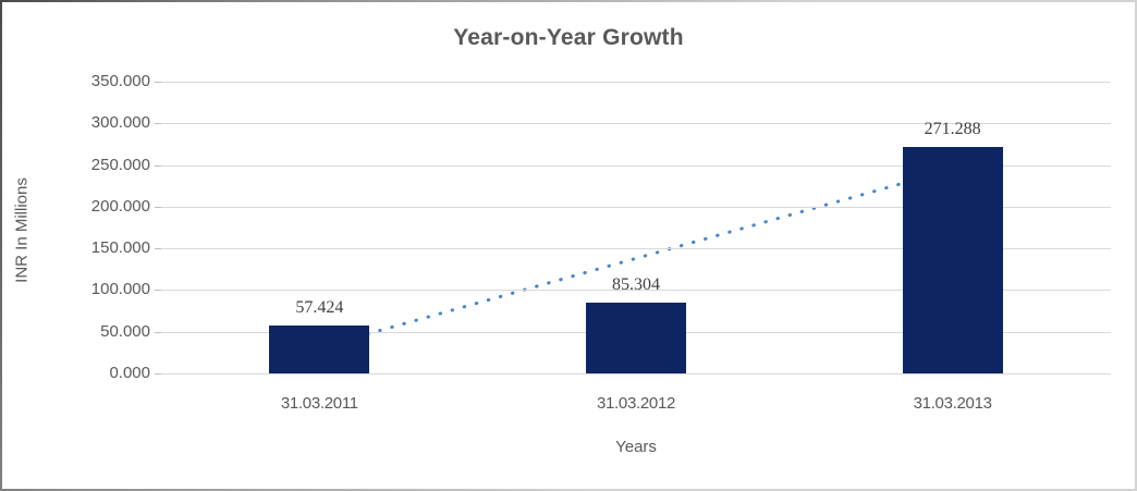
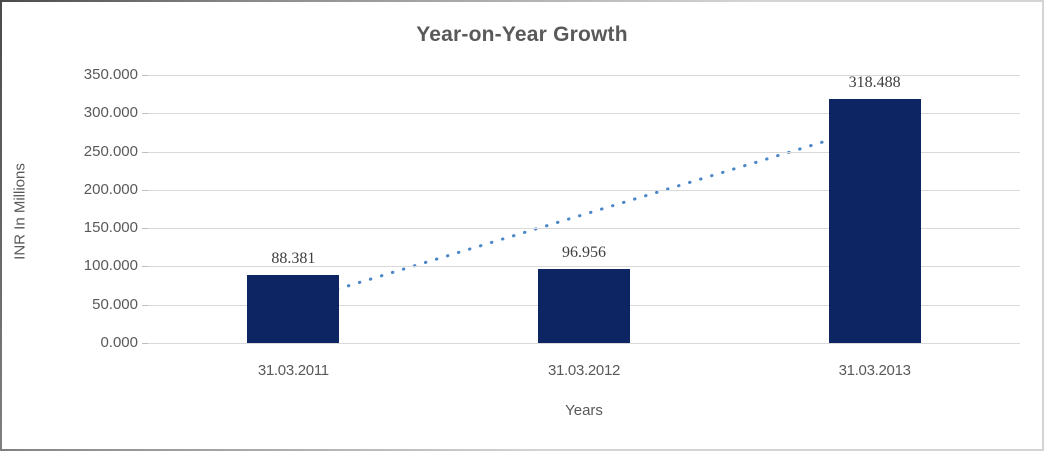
31.03.2011: 57.424 -> 88.381
31.03.2012: 85.304 -> 96.956
31.03.2013: 271.288 -> 318.488
